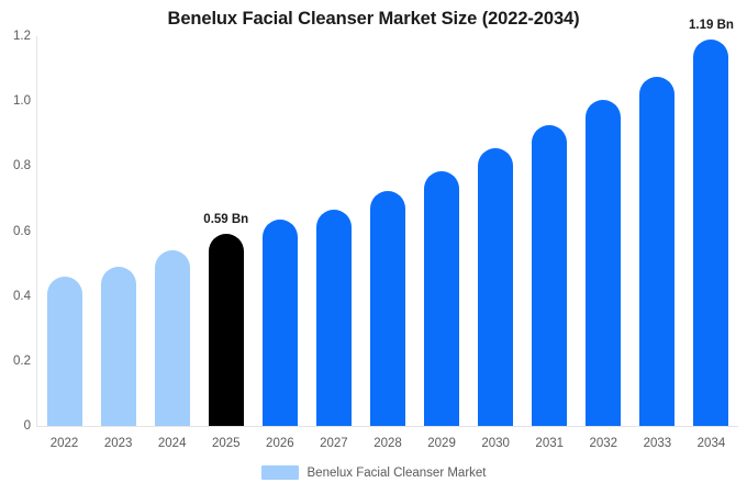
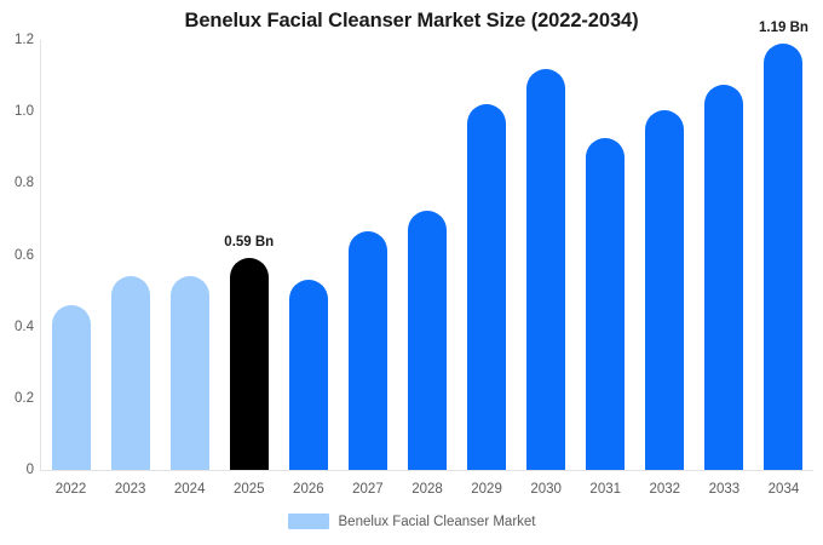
2023: 0.49 -> 0.54
2026: 0.64 -> 0.53
2029: 0.79 -> 1.02
2030: 0.85 -> 1.12
